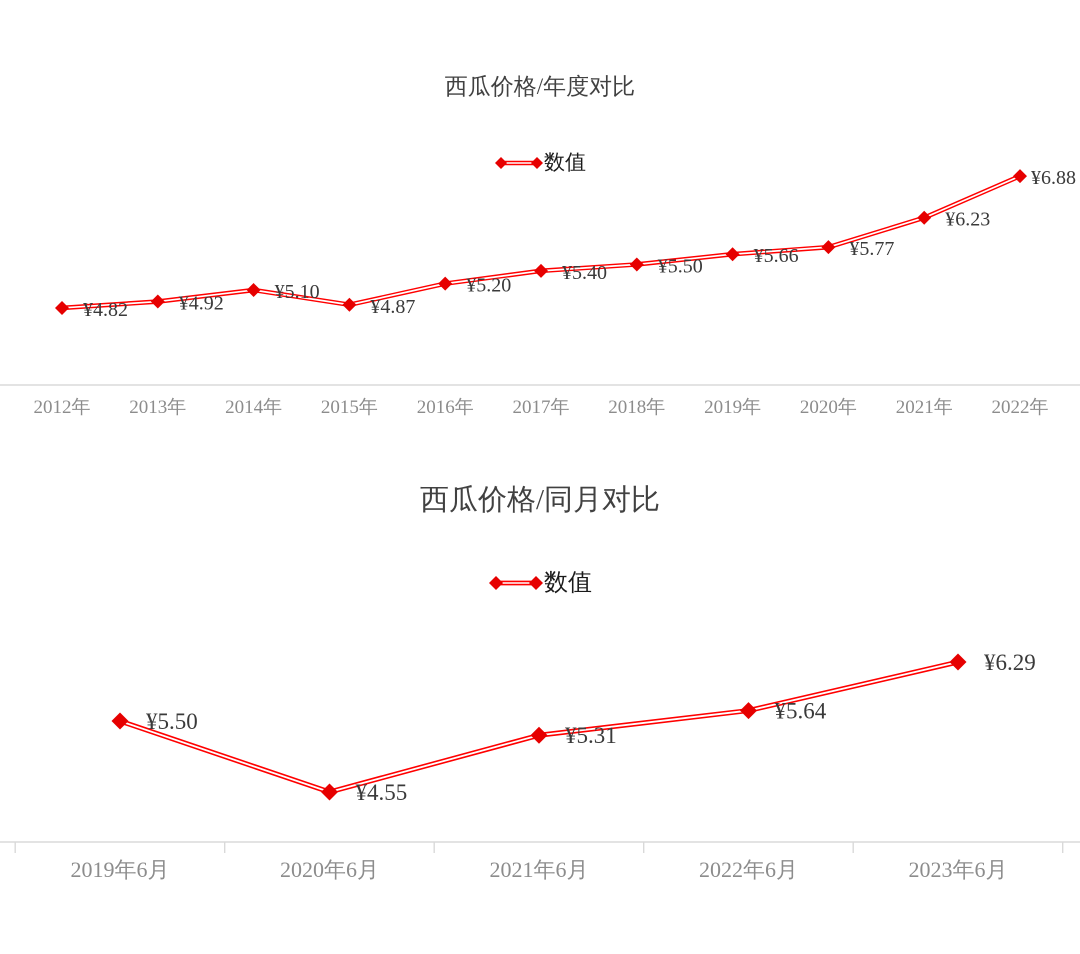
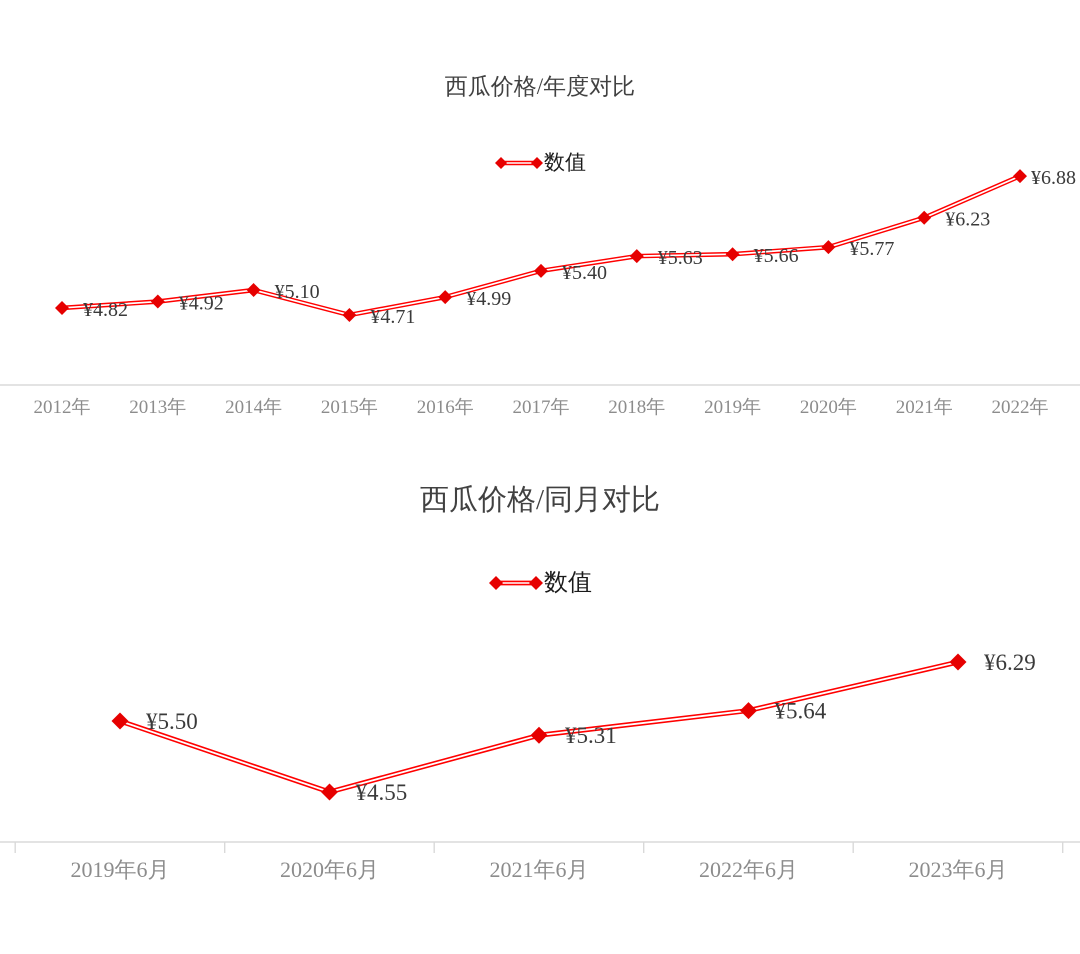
西瓜价格/年度对比/2015年: ¥4.87 -> ¥4.71
西瓜价格/年度对比/2016年: ¥5.20 -> ¥4.99
西瓜价格/年度对比/2018年: ¥5.50 -> ¥5.63
